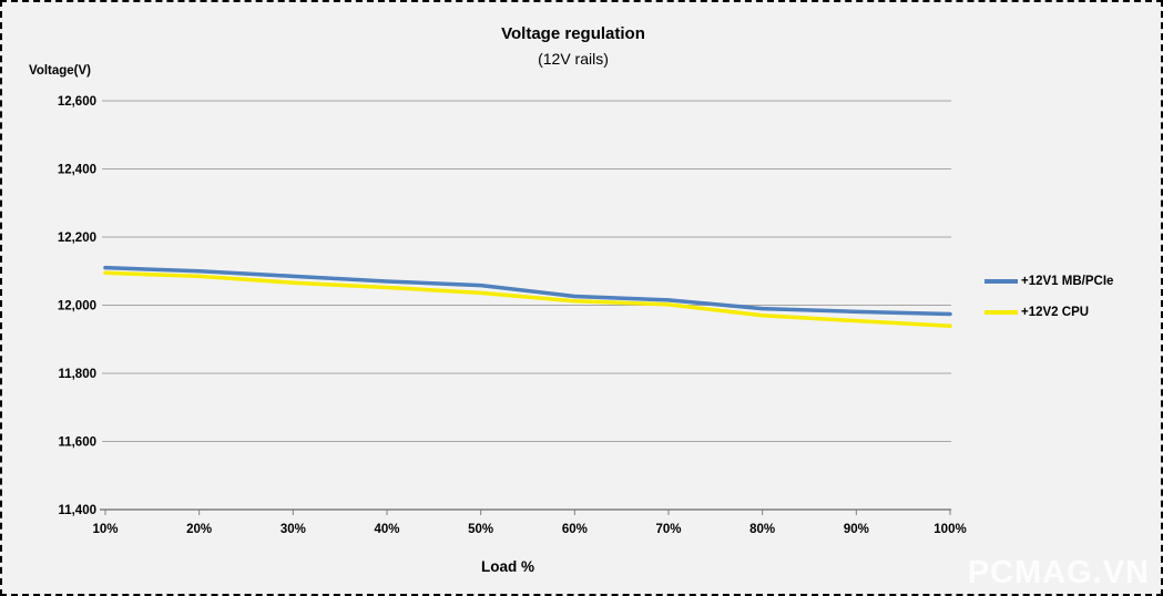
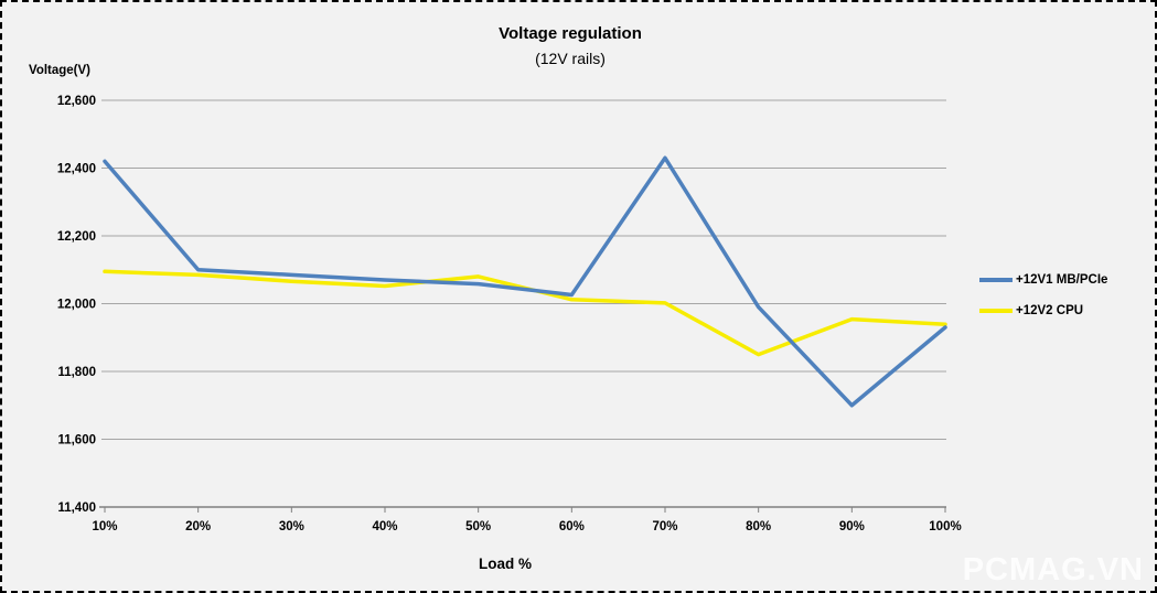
+12V1 MB/PCIe/10%: 12110 -> 12420
+12V2 CPU/50%: 12040 -> 12080
+12V1 MB/PCIe/70%: 12020 -> 12430
+12V2 CPU/80%: 11970 -> 11850
+12V1 MB/PCIe/90%: 11980 -> 11700
+12V1 MB/PCIe/100%: 11970 -> 11930
